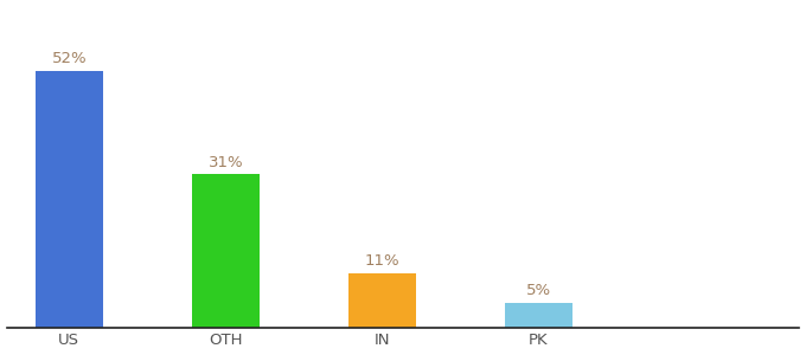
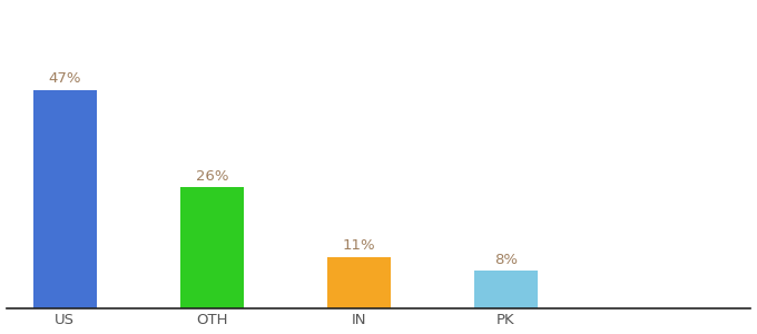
US: 52% -> 47%
OTH: 31% -> 26%
PK: 5% -> 8%
